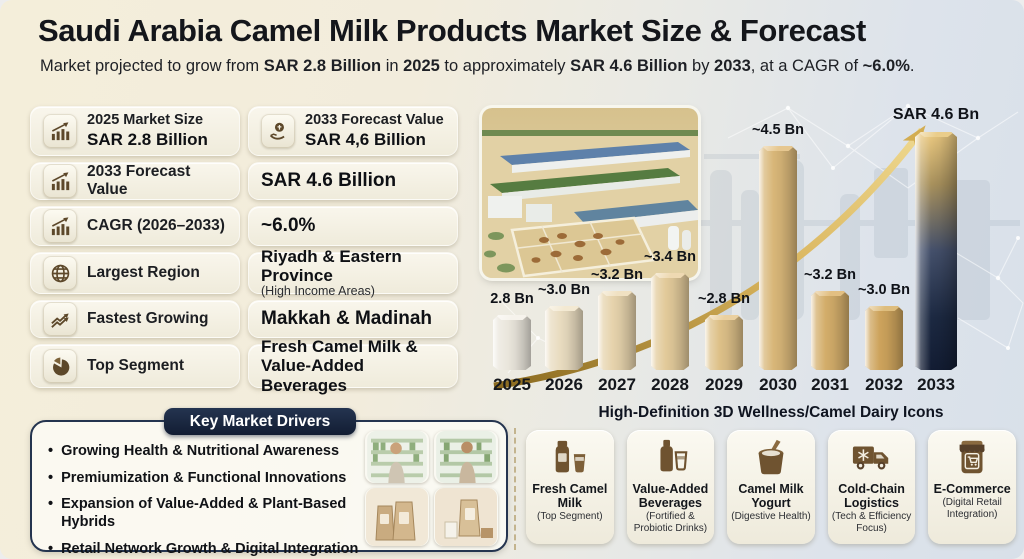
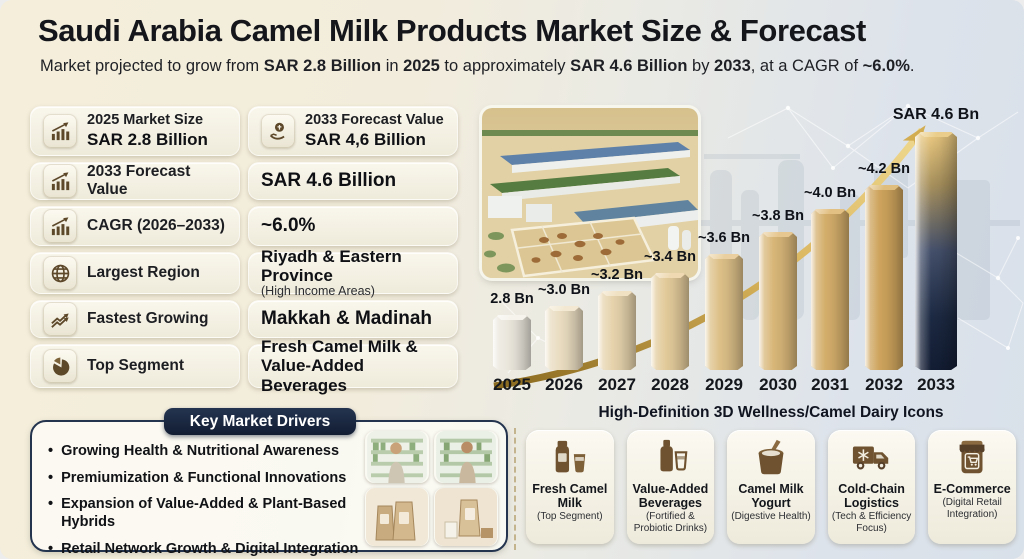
2029: 2.8 -> 3.6
2030: 4.5 -> 3.8
2031: 3.2 -> 4.0
2032: 3.0 -> 4.2
